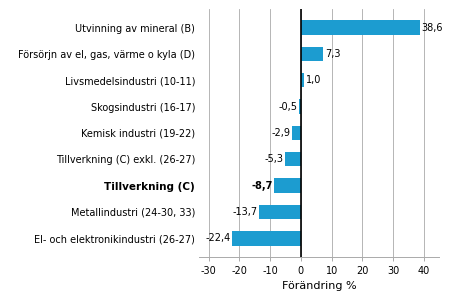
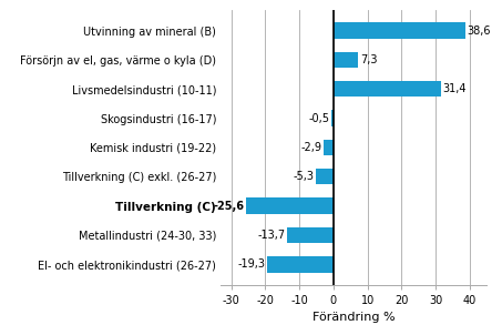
Livsmedelsindustri (10-11): 1,0 -> 31,4
Tillverkning (C): -8,7 -> -25,6
El- och elektronikindustri (26-27): -22,4 -> -19,3
